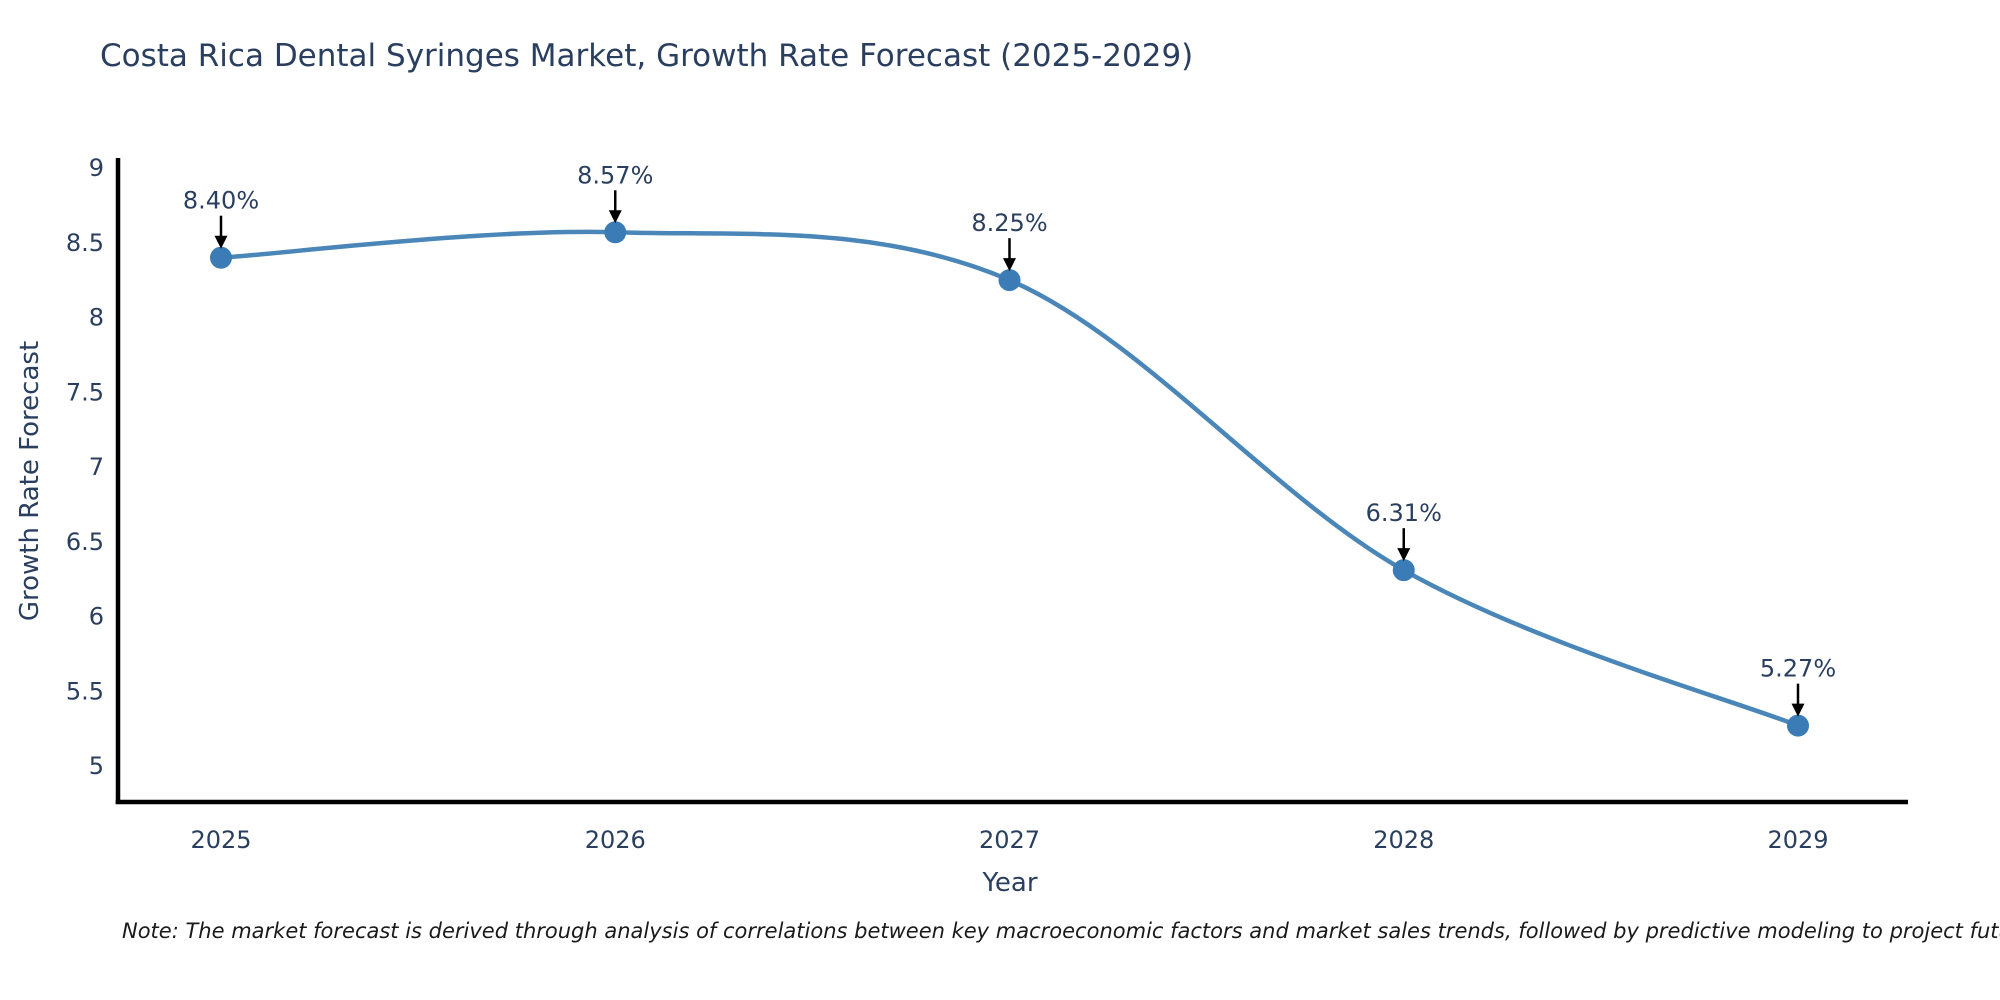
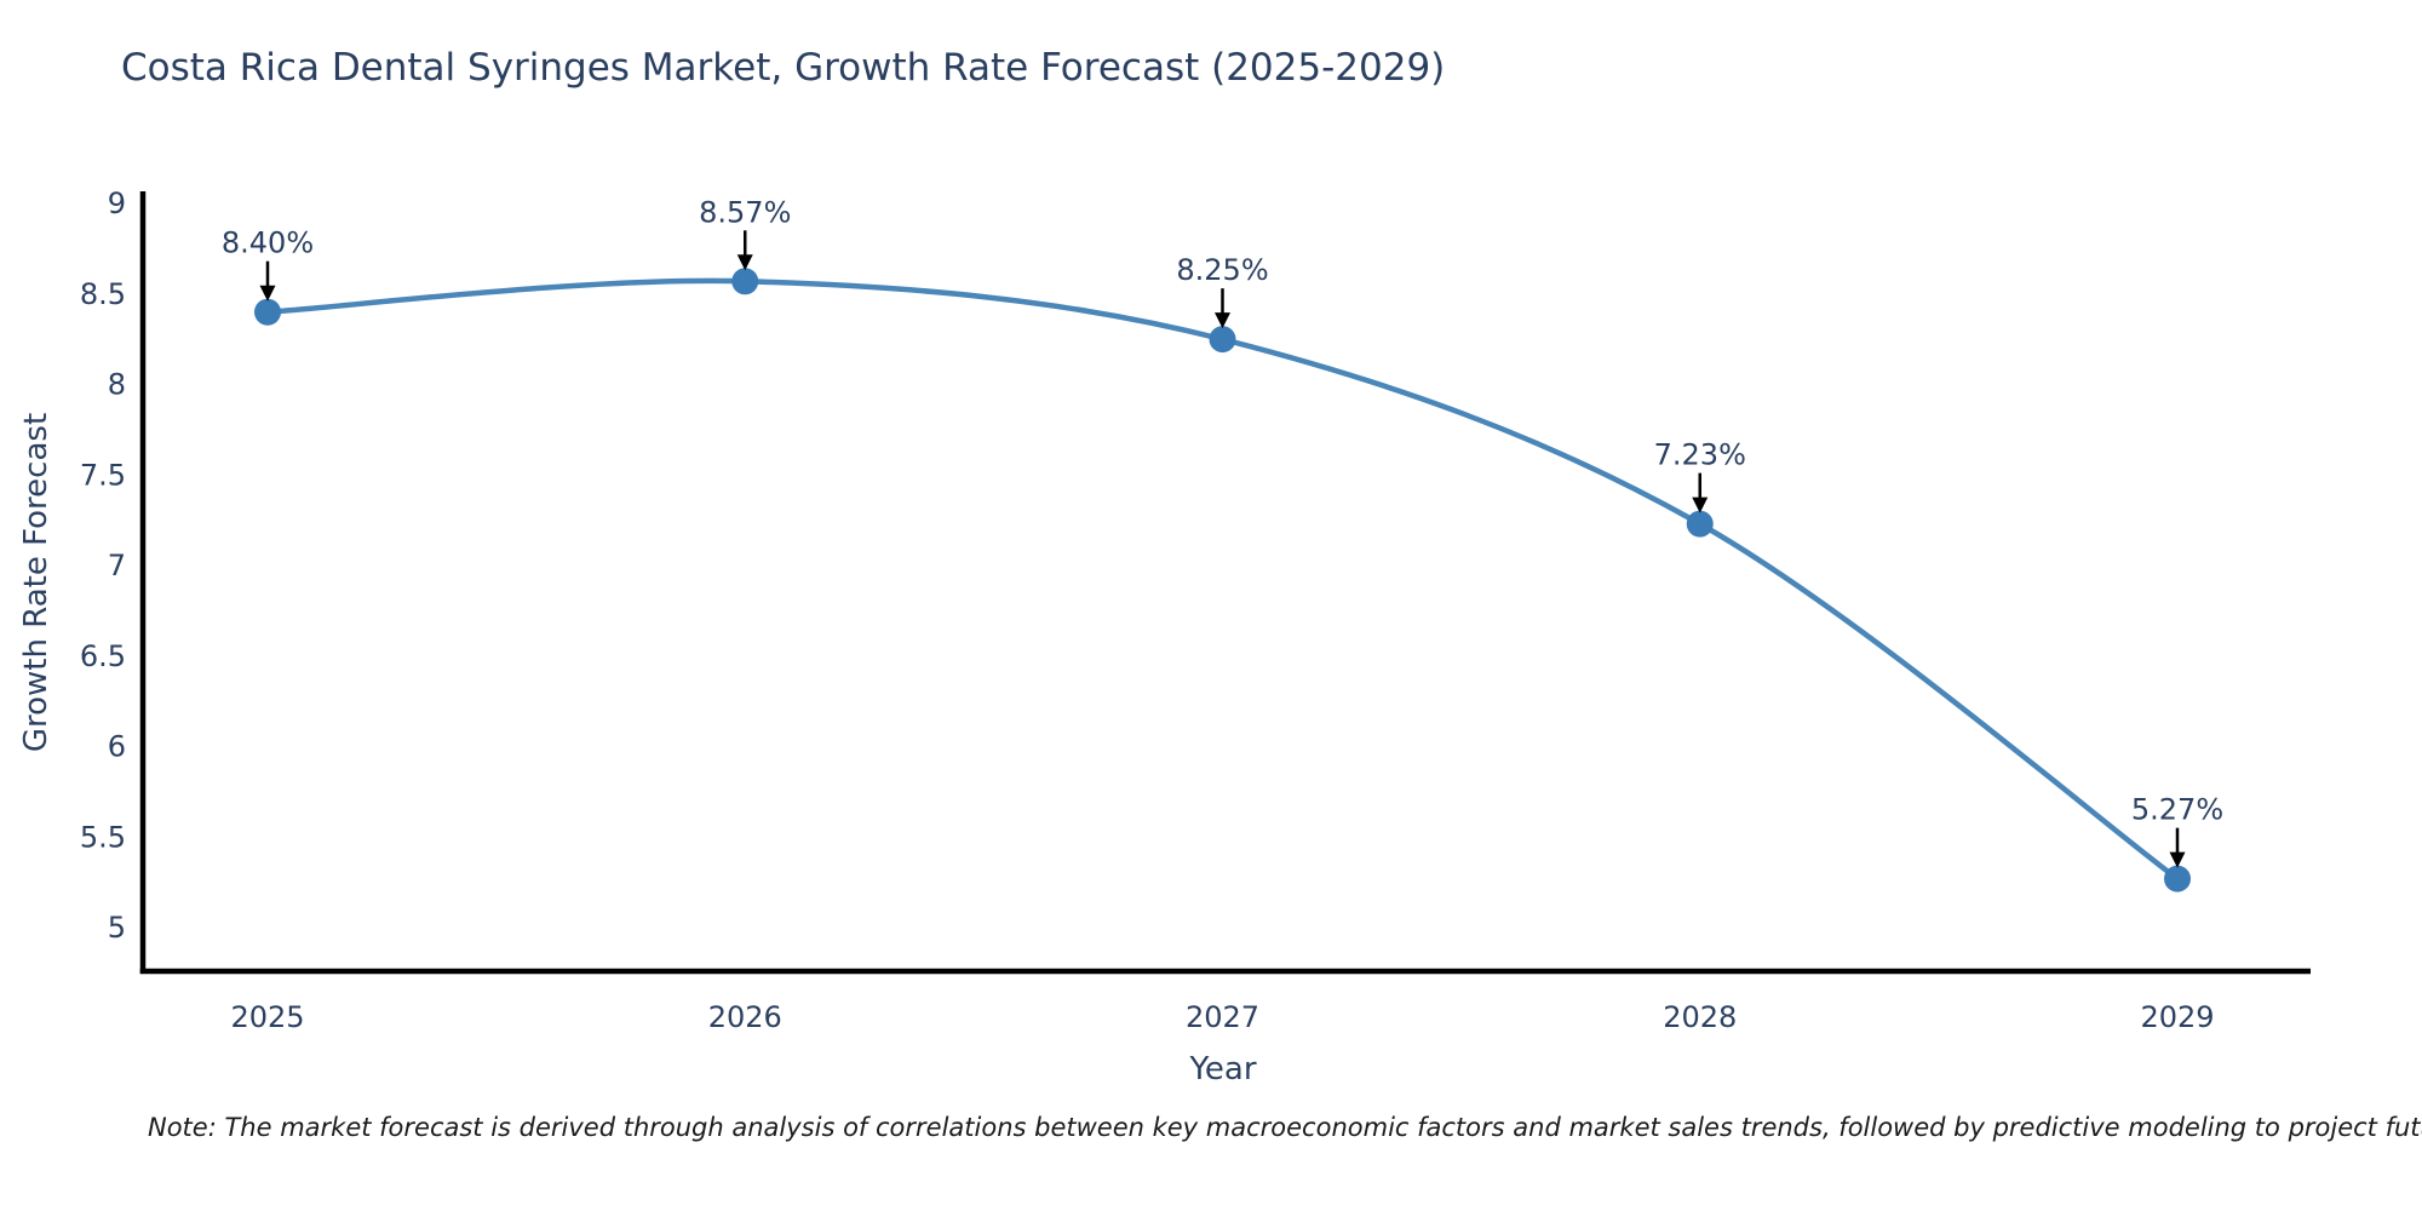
2028: 6.31% -> 7.23%
